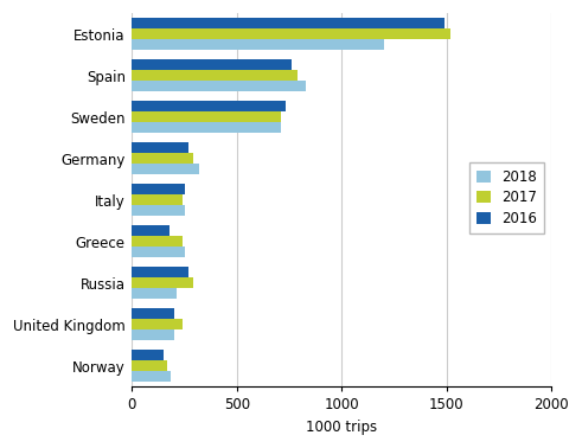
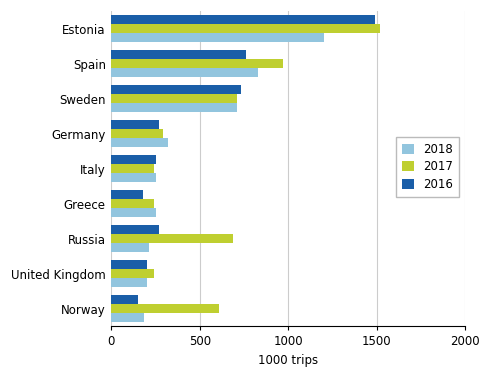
2017/Spain: 790 -> 970
2017/Russia: 290 -> 690
2017/Norway: 160 -> 610
